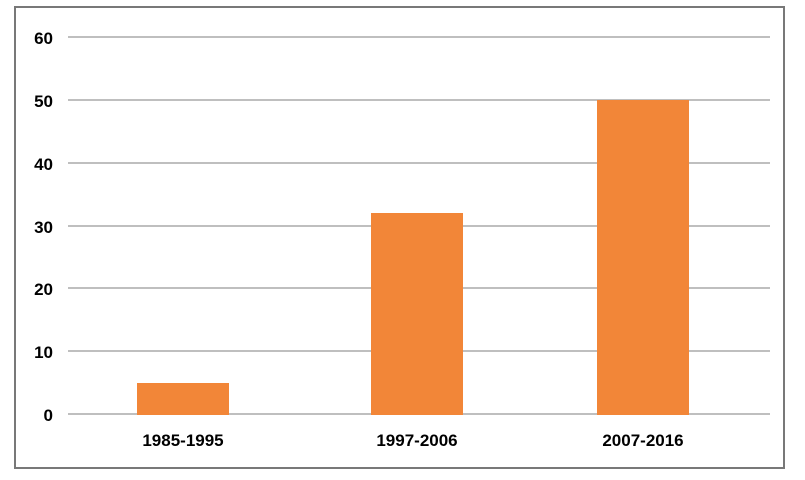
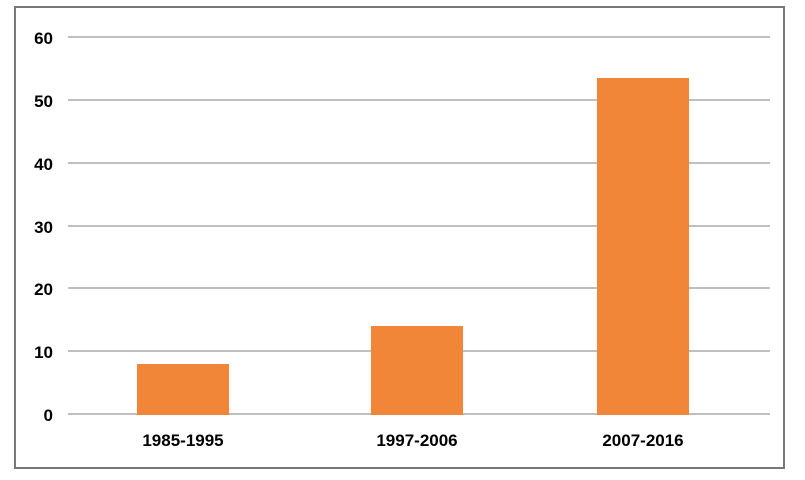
1985-1995: 5 -> 8
1997-2006: 32 -> 14
2007-2016: 50 -> 54
